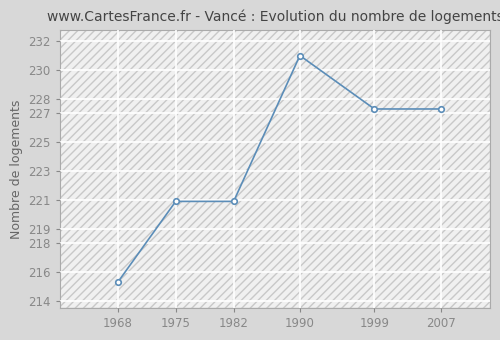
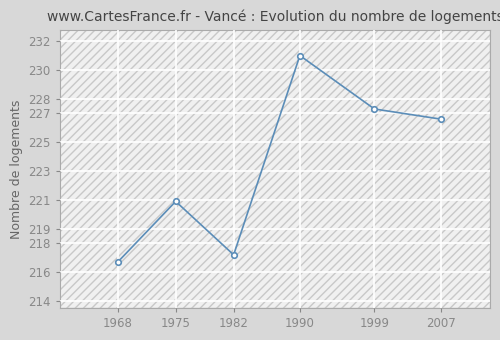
1968: 215.3 -> 216.7
1982: 220.9 -> 217.2
2007: 227.3 -> 226.6
